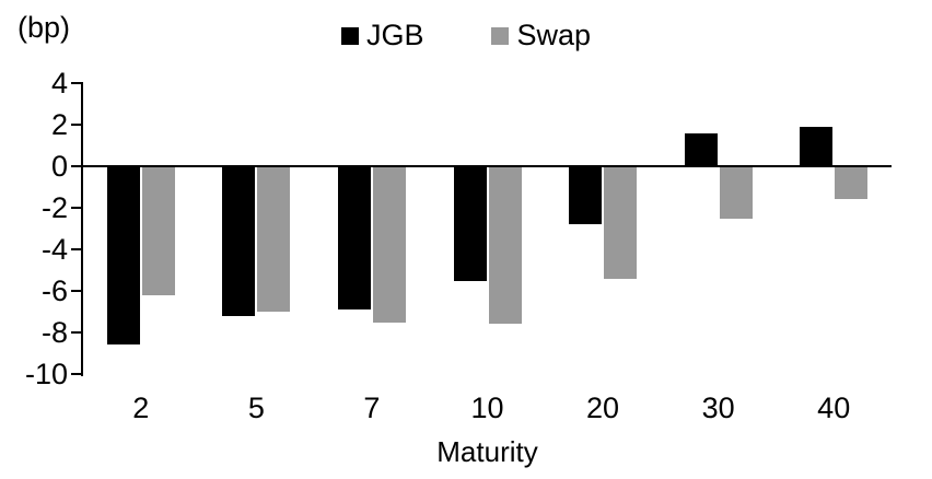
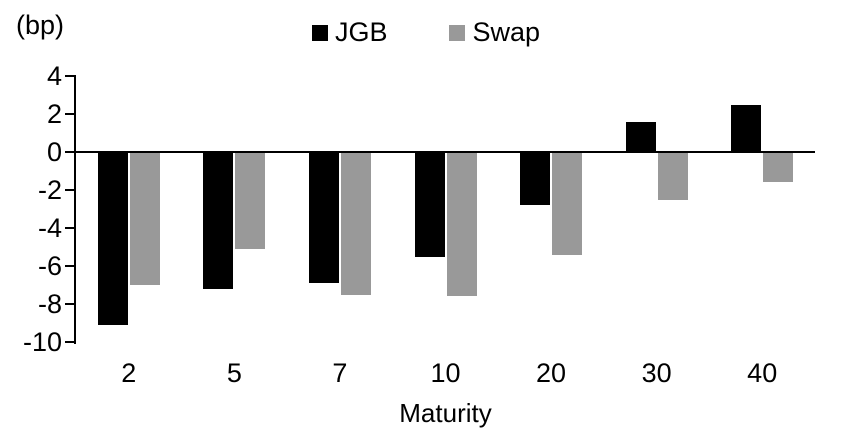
JGB/2: -8.6 -> -9.1
Swap/2: -6.2 -> -7.0
Swap/5: -7.0 -> -5.1
JGB/40: 1.9 -> 2.5
